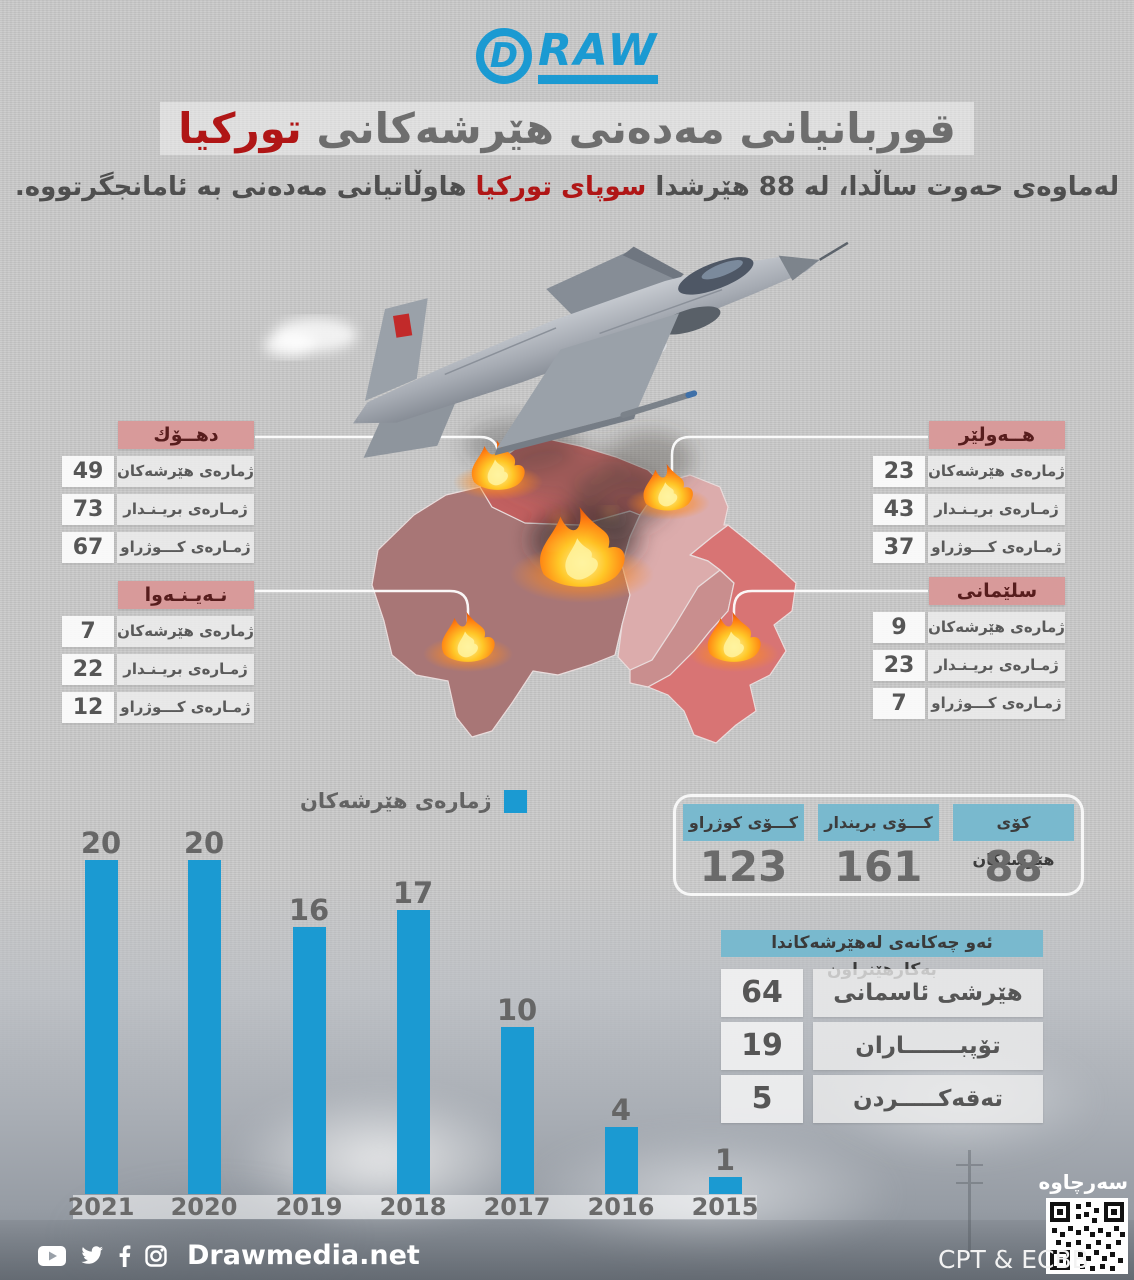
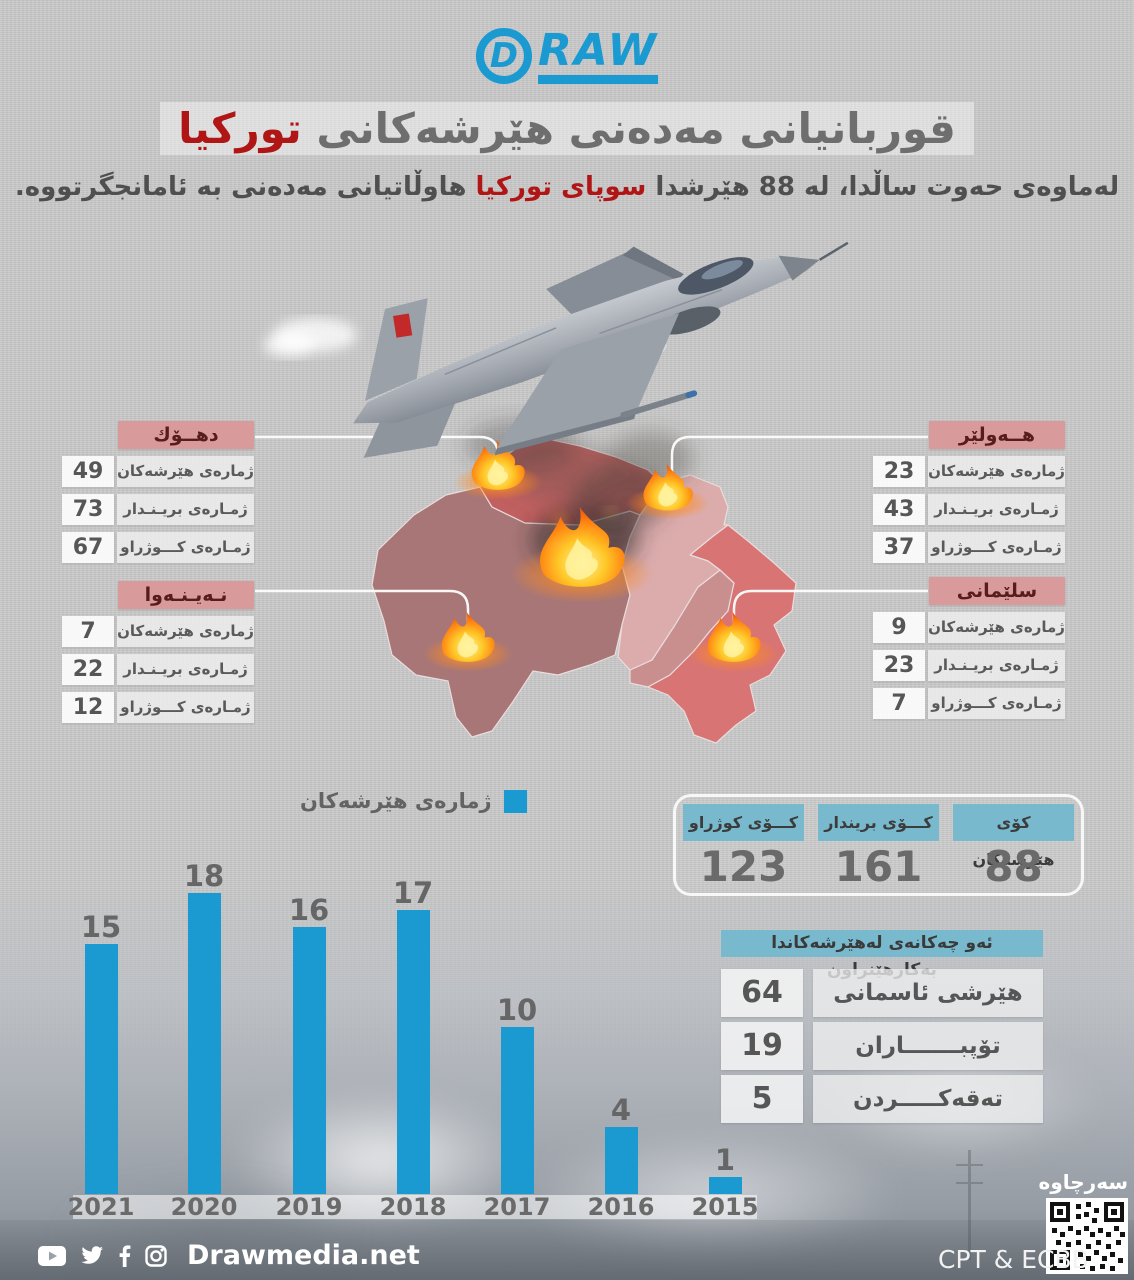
2021: 20 -> 15
2020: 20 -> 18
